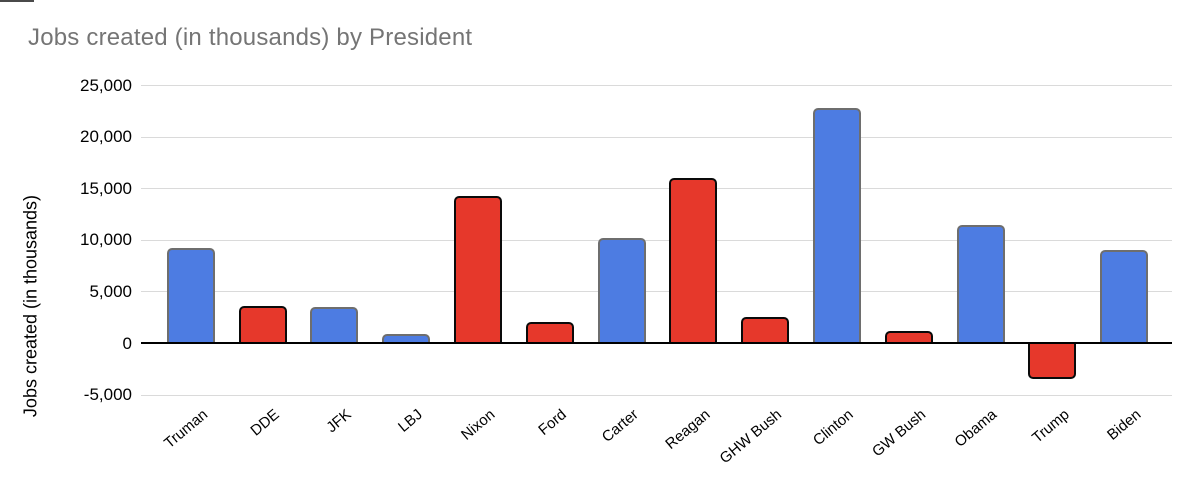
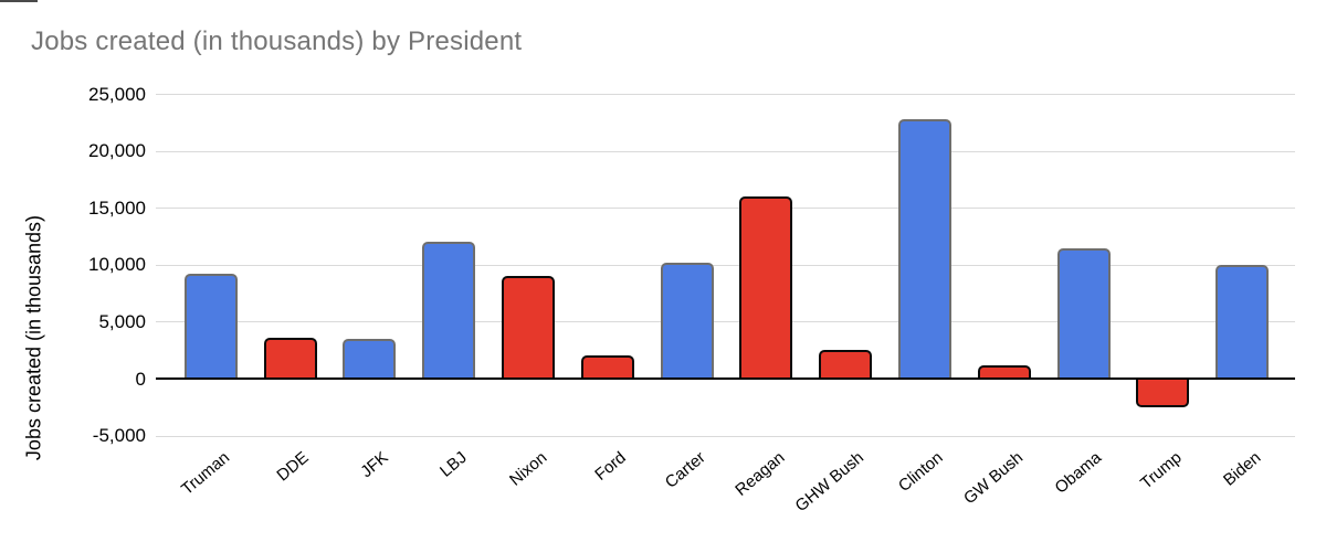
LBJ: 900 -> 12100
Nixon: 14300 -> 9100
Trump: -3400 -> -2500
Biden: 9100 -> 10000
